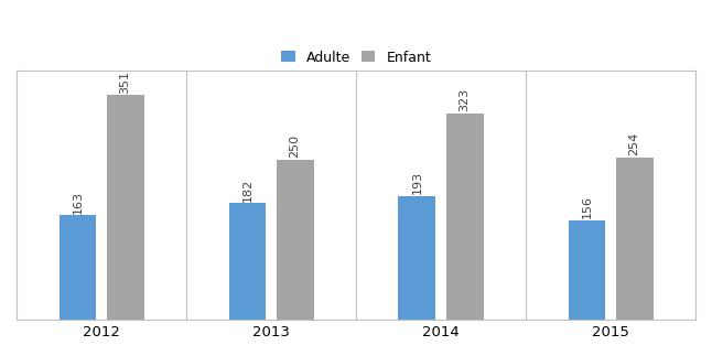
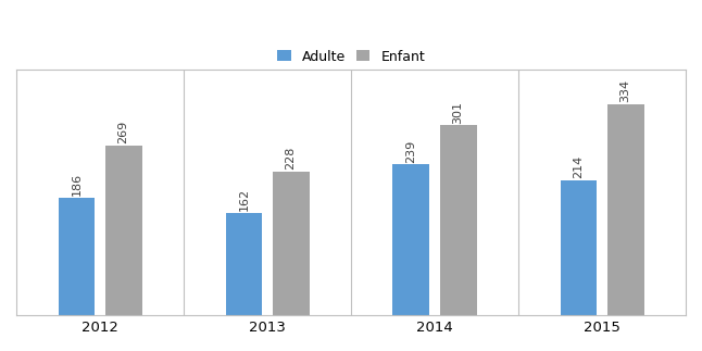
Adulte/2012: 163 -> 186
Enfant/2012: 351 -> 269
Adulte/2013: 182 -> 162
Enfant/2013: 250 -> 228
Adulte/2014: 193 -> 239
Enfant/2014: 323 -> 301
Adulte/2015: 156 -> 214
Enfant/2015: 254 -> 334
